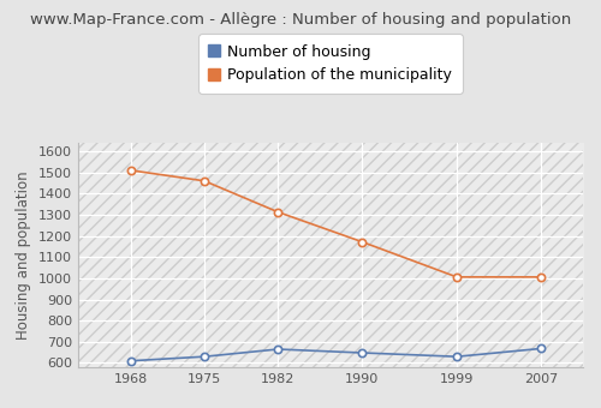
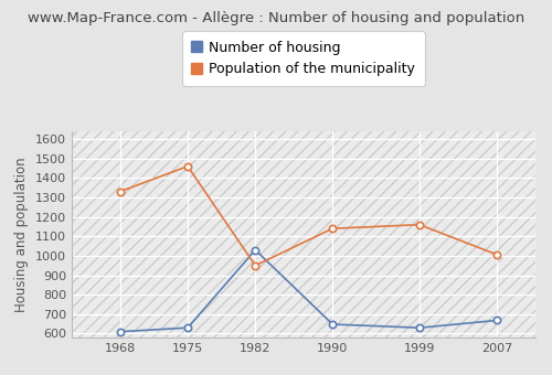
Population of the municipality/1968: 1510 -> 1330
Number of housing/1982: 660 -> 1030
Population of the municipality/1982: 1310 -> 950
Population of the municipality/1990: 1170 -> 1140
Population of the municipality/1999: 1010 -> 1160
